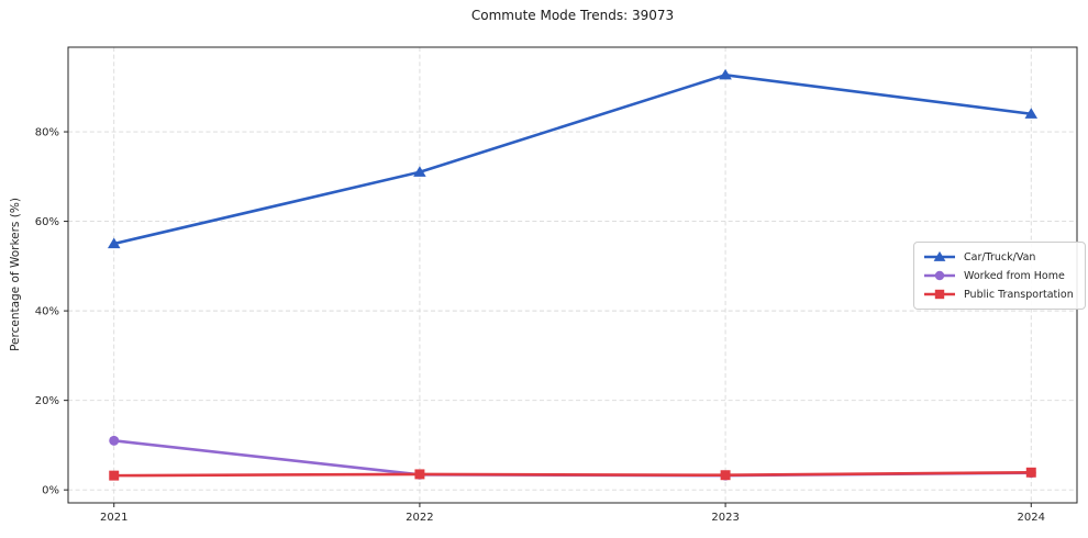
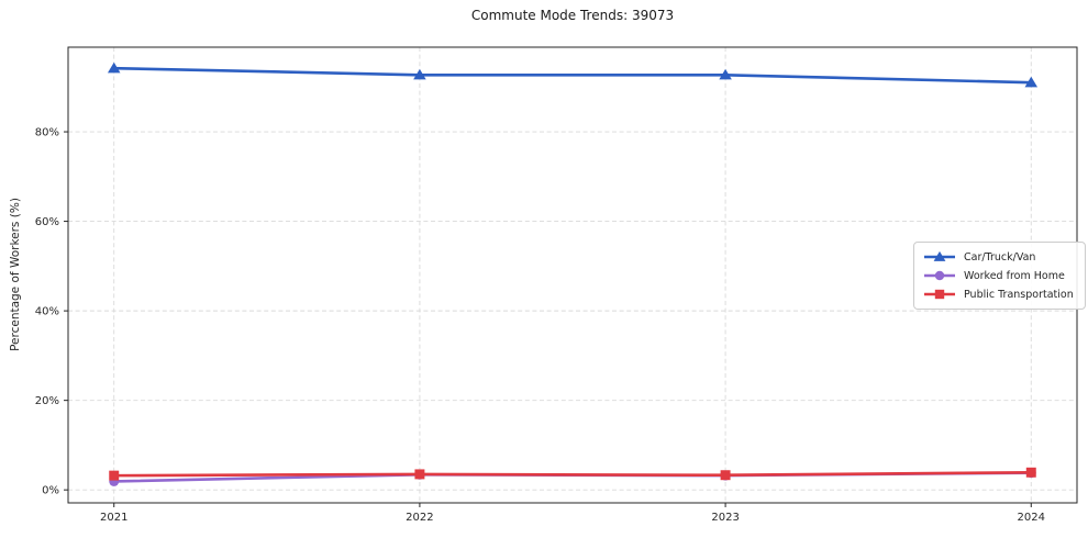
Car/Truck/Van/2021: 55% -> 94%
Worked from Home/2021: 11% -> 2%
Car/Truck/Van/2022: 71% -> 93%
Car/Truck/Van/2024: 84% -> 91%
